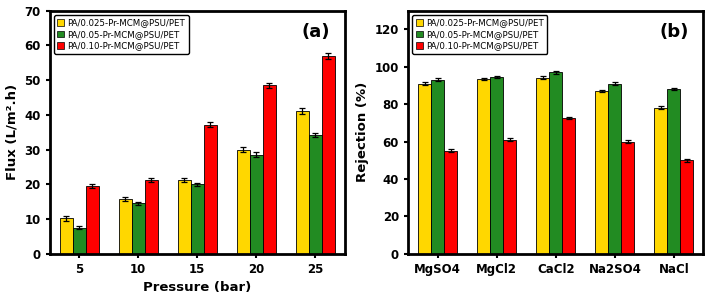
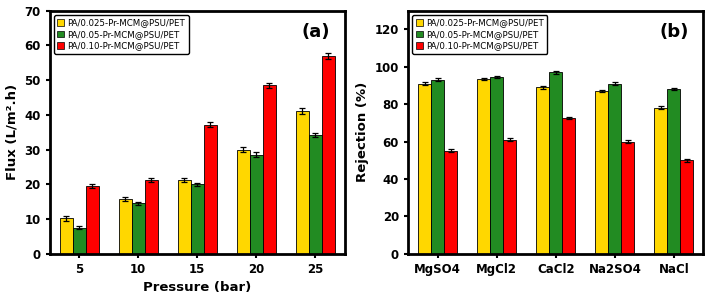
PA/0.025-Pr-MCM@PSU/PET/CaCl2: 94 -> 89
